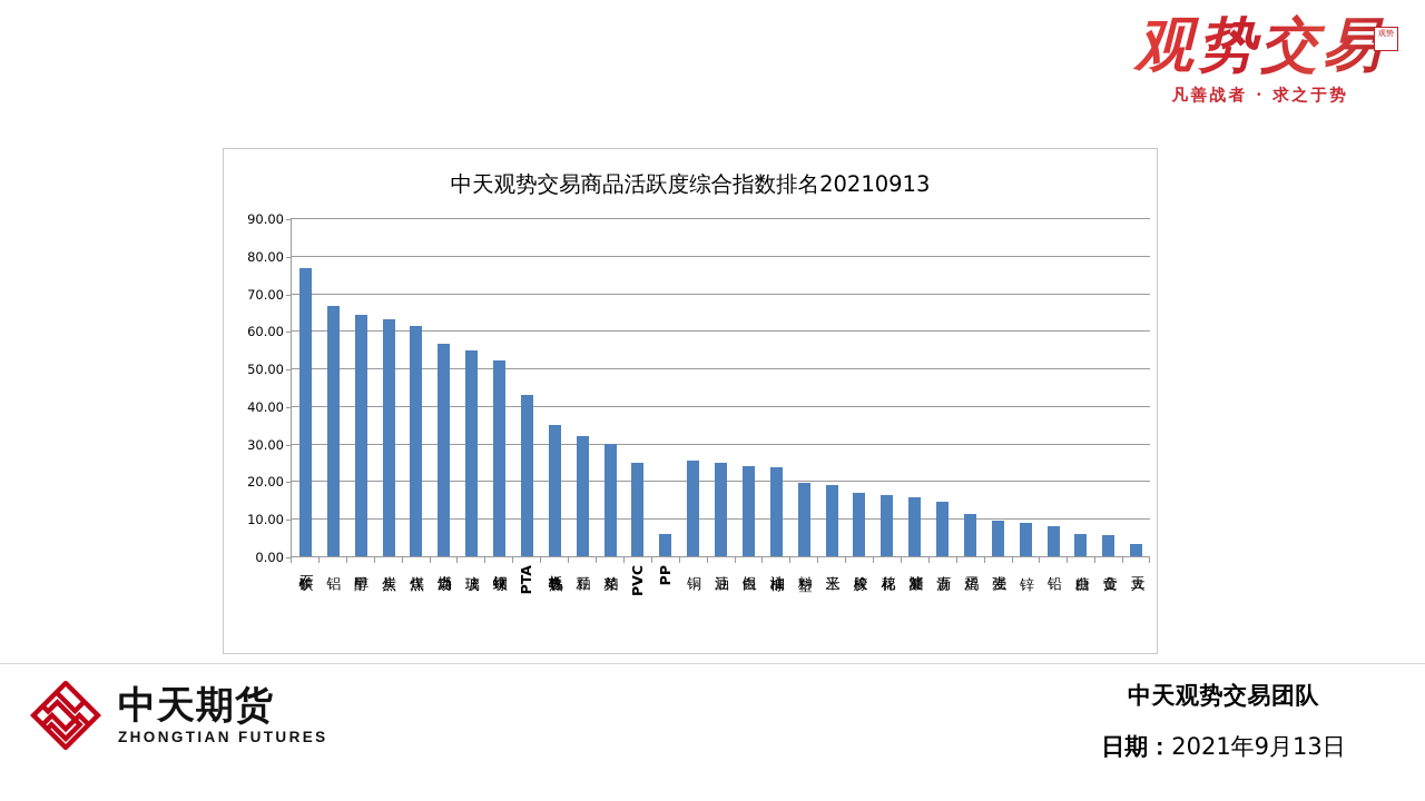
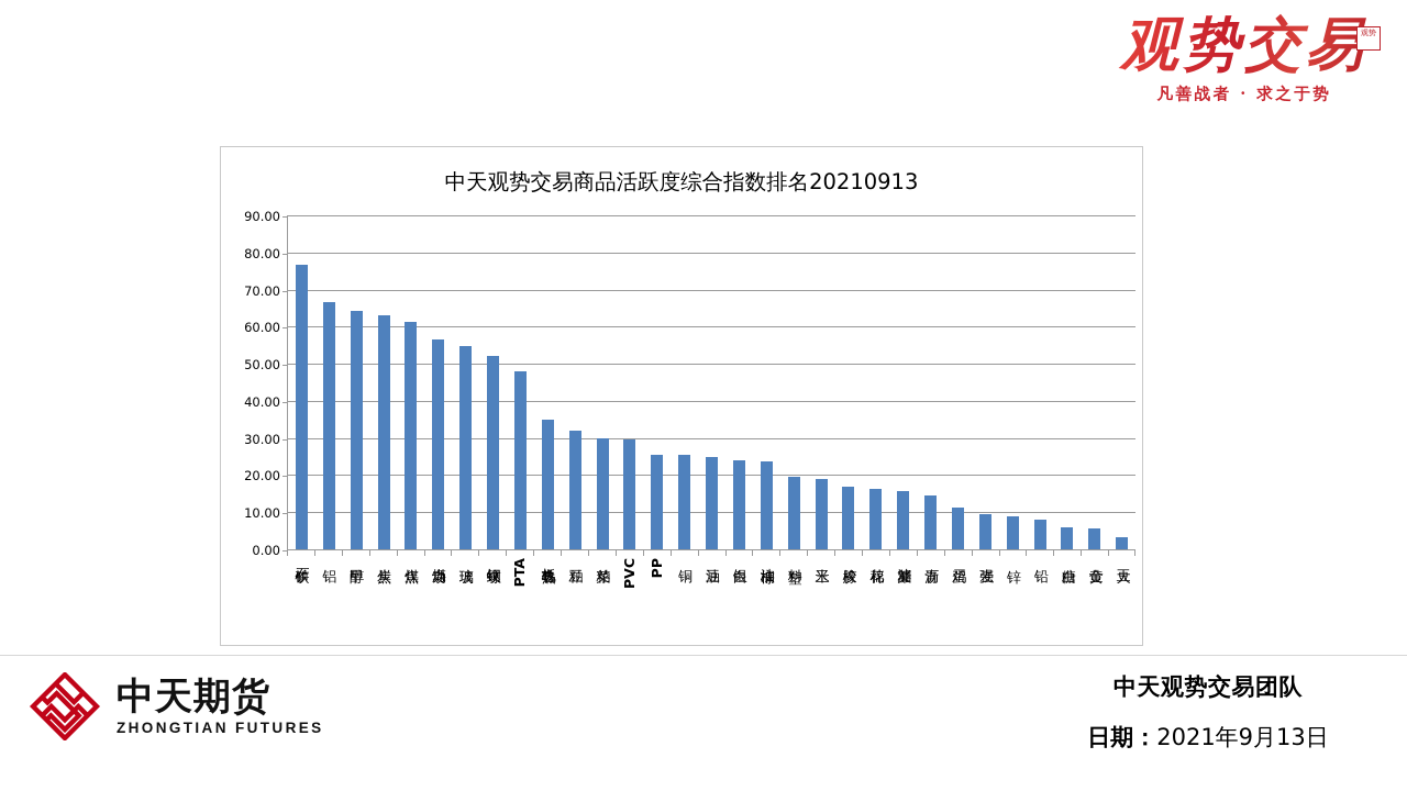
PTA: 43 -> 48
PVC: 25 -> 30
PP: 6 -> 26
